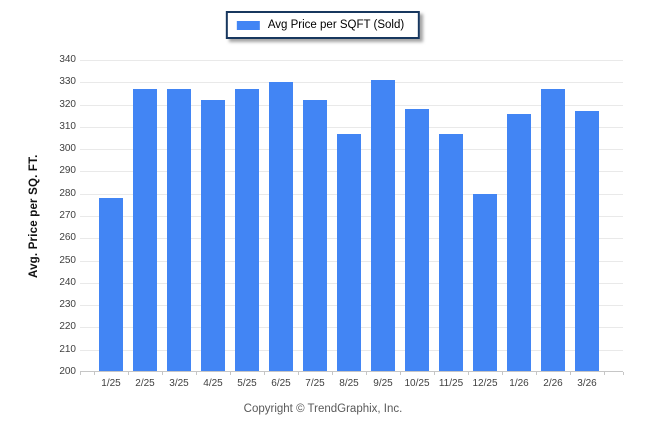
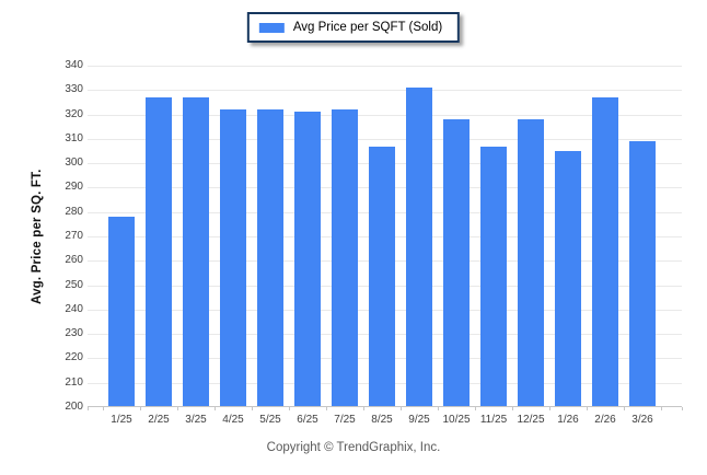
5/25: 327 -> 322
6/25: 330 -> 321
12/25: 280 -> 318
1/26: 316 -> 305
3/26: 317 -> 309
